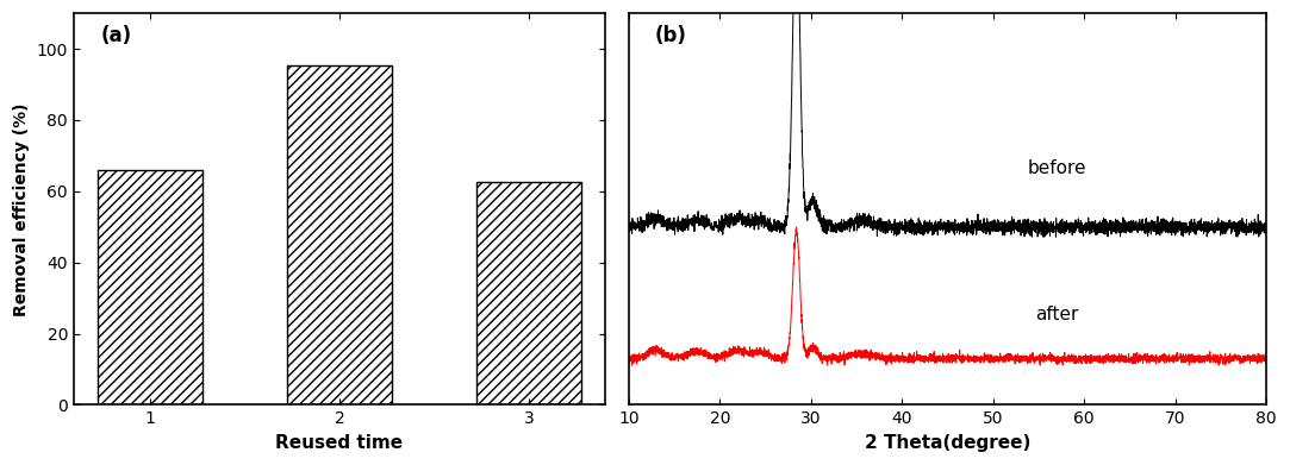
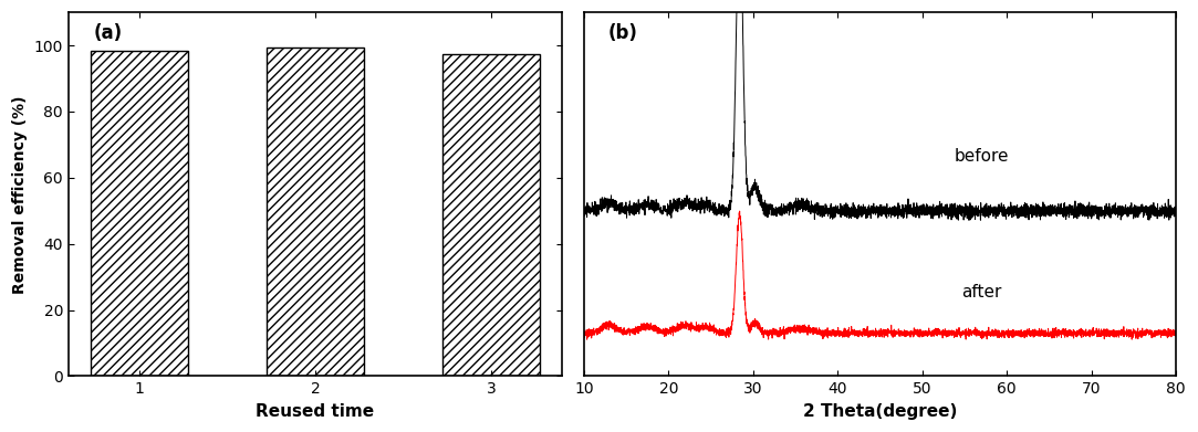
1: 66.0 -> 98.2
2: 95.5 -> 99.5
3: 62.5 -> 97.2
